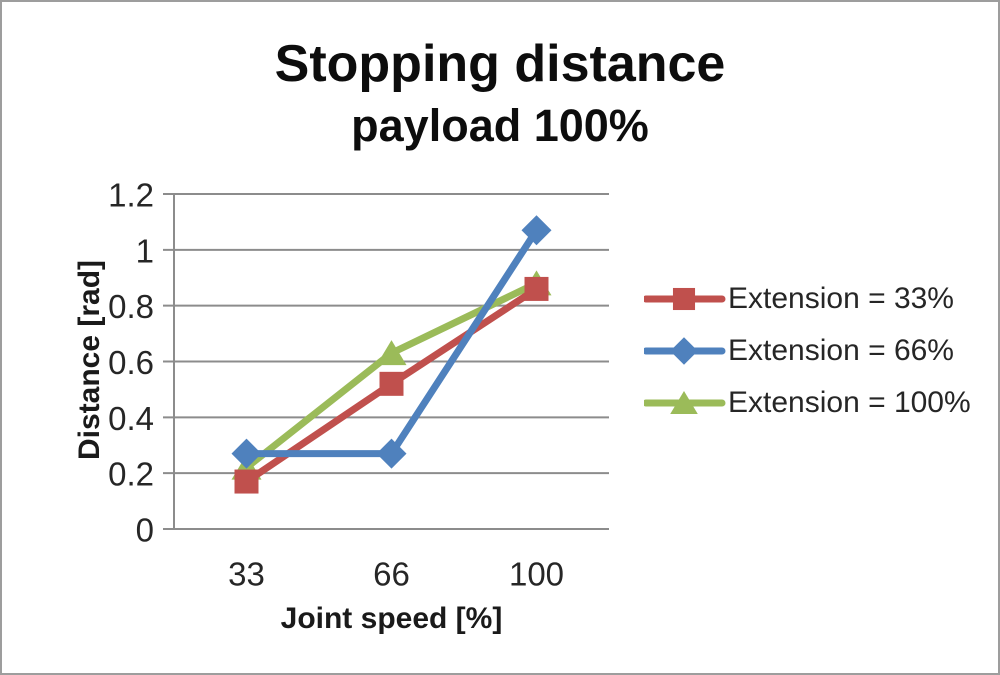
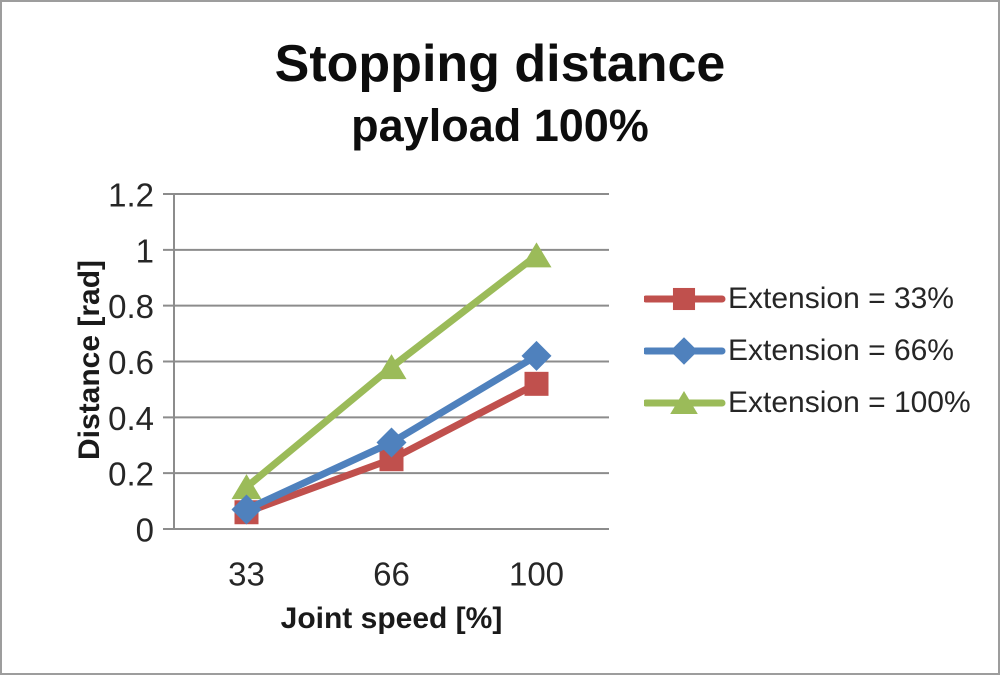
Extension = 33%/33: 0.17 -> 0.06
Extension = 66%/33: 0.27 -> 0.07
Extension = 100%/33: 0.22 -> 0.15
Extension = 33%/66: 0.52 -> 0.25
Extension = 66%/66: 0.27 -> 0.31
Extension = 100%/66: 0.63 -> 0.58
Extension = 33%/100: 0.86 -> 0.52
Extension = 66%/100: 1.07 -> 0.62
Extension = 100%/100: 0.88 -> 0.98
